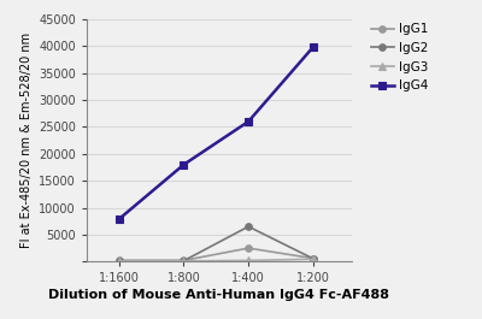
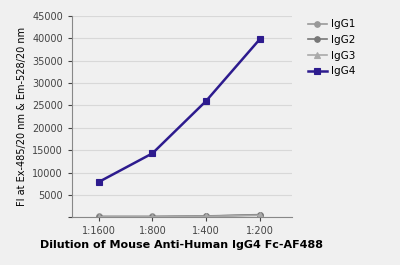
IgG4/1:800: 18000 -> 14300
IgG1/1:400: 2500 -> 300
IgG2/1:400: 6500 -> 200
